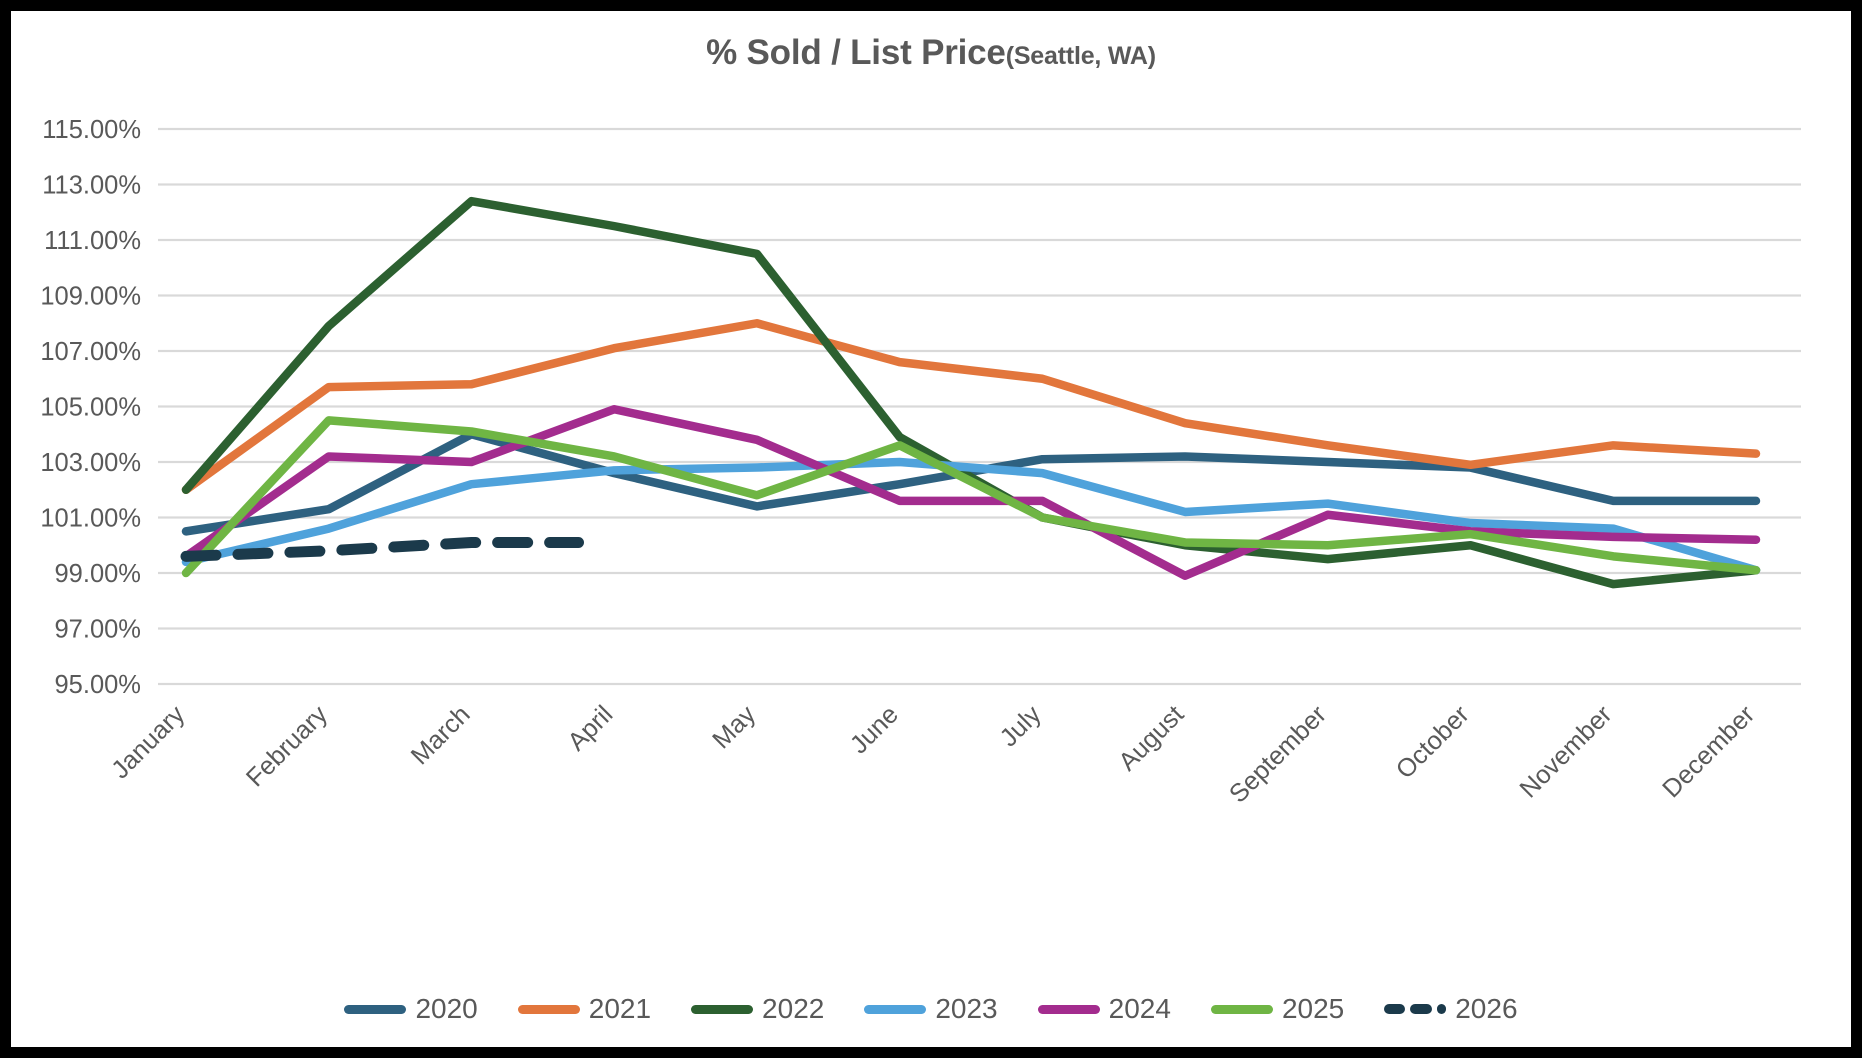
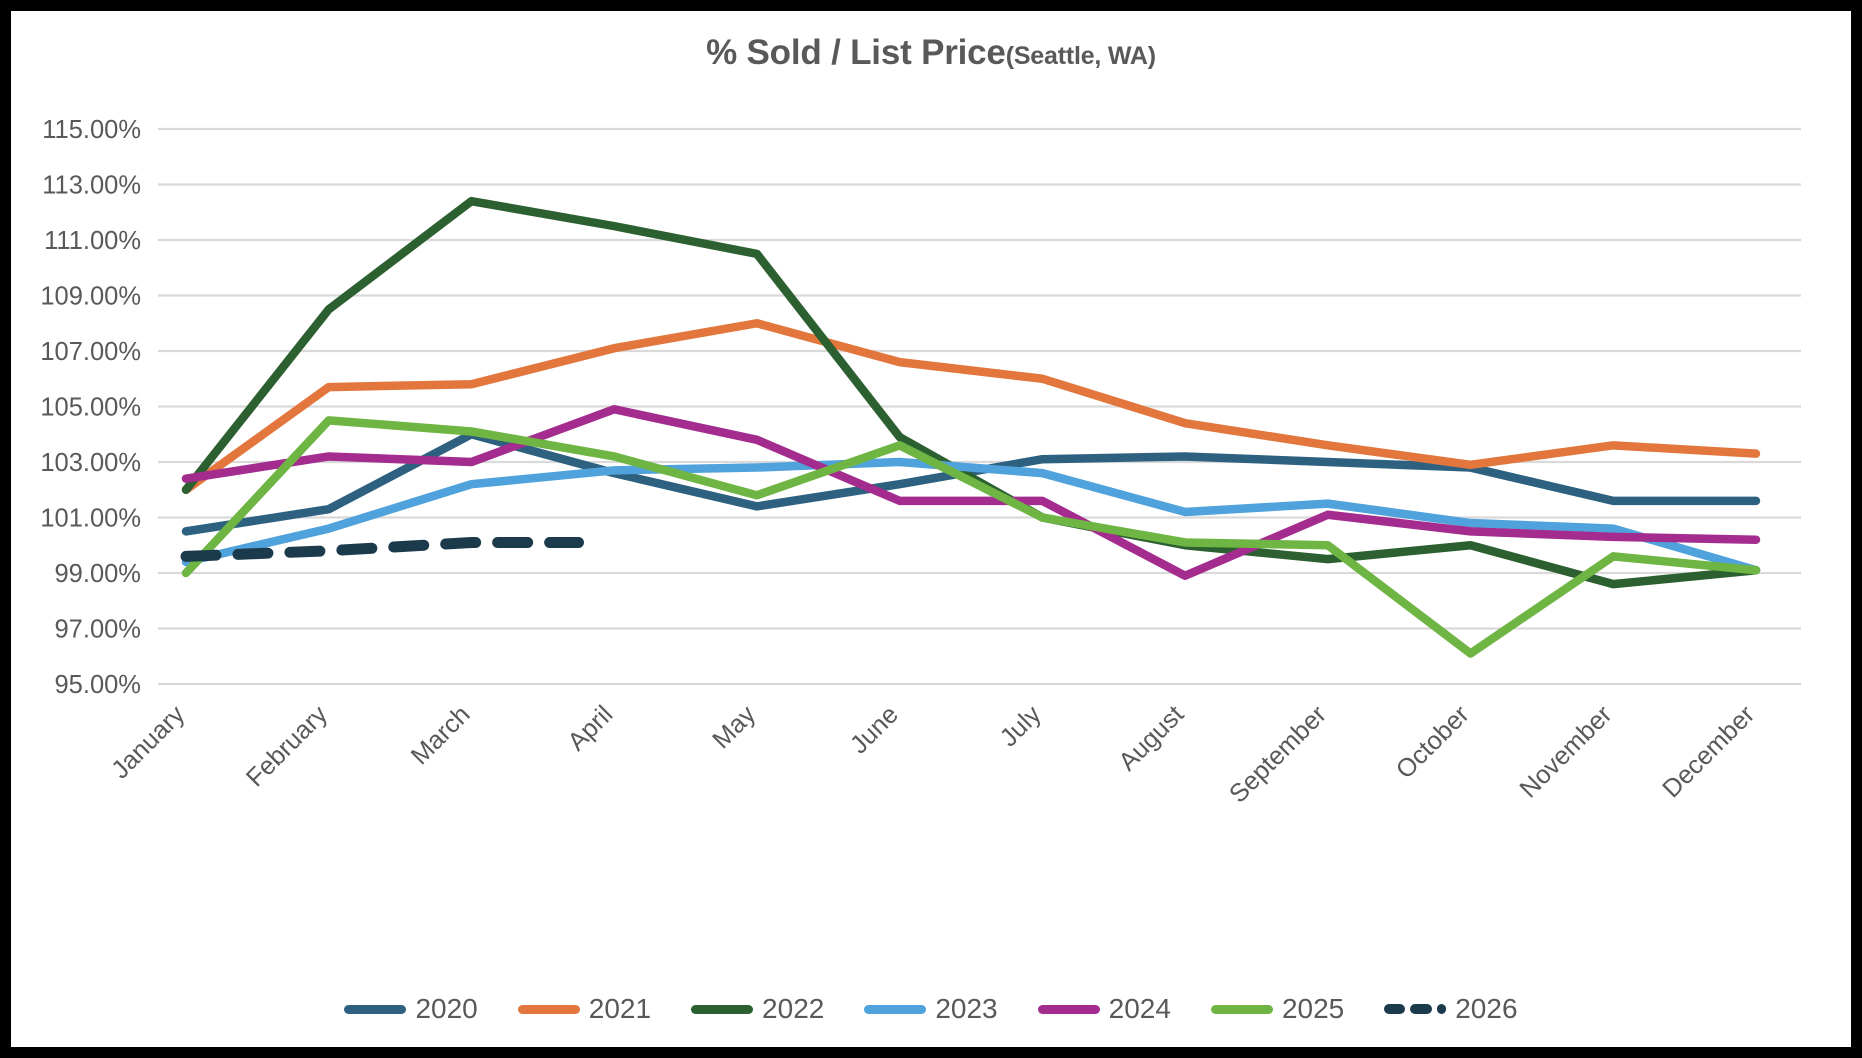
2024/January: 99.6% -> 102.4%
2022/February: 107.9% -> 108.5%
2025/October: 100.4% -> 96.1%
